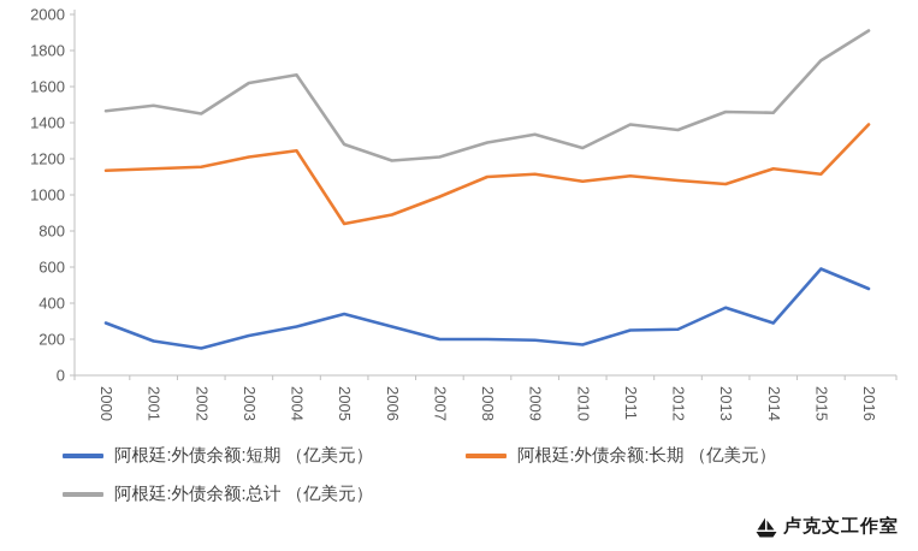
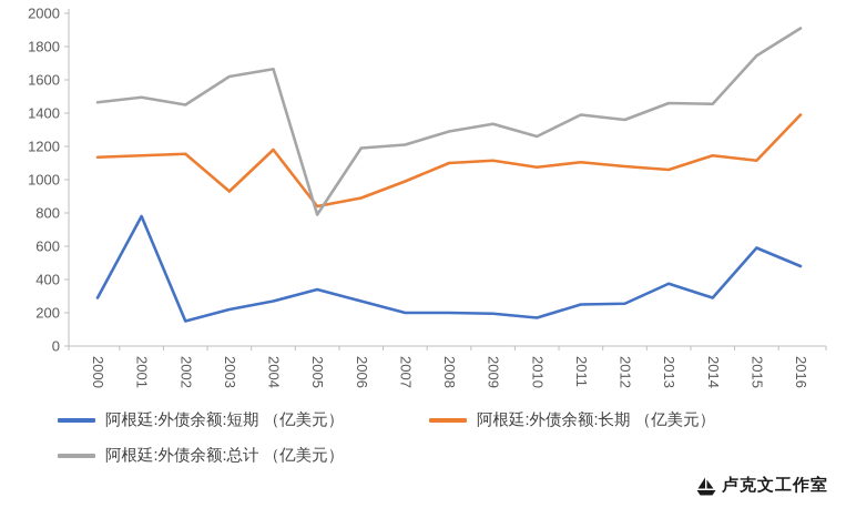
阿根廷:外债余额:短期 （亿美元）/2001: 190 -> 780
阿根廷:外债余额:长期 （亿美元）/2003: 1210 -> 930
阿根廷:外债余额:长期 （亿美元）/2004: 1240 -> 1180
阿根廷:外债余额:总计 （亿美元）/2005: 1280 -> 790
